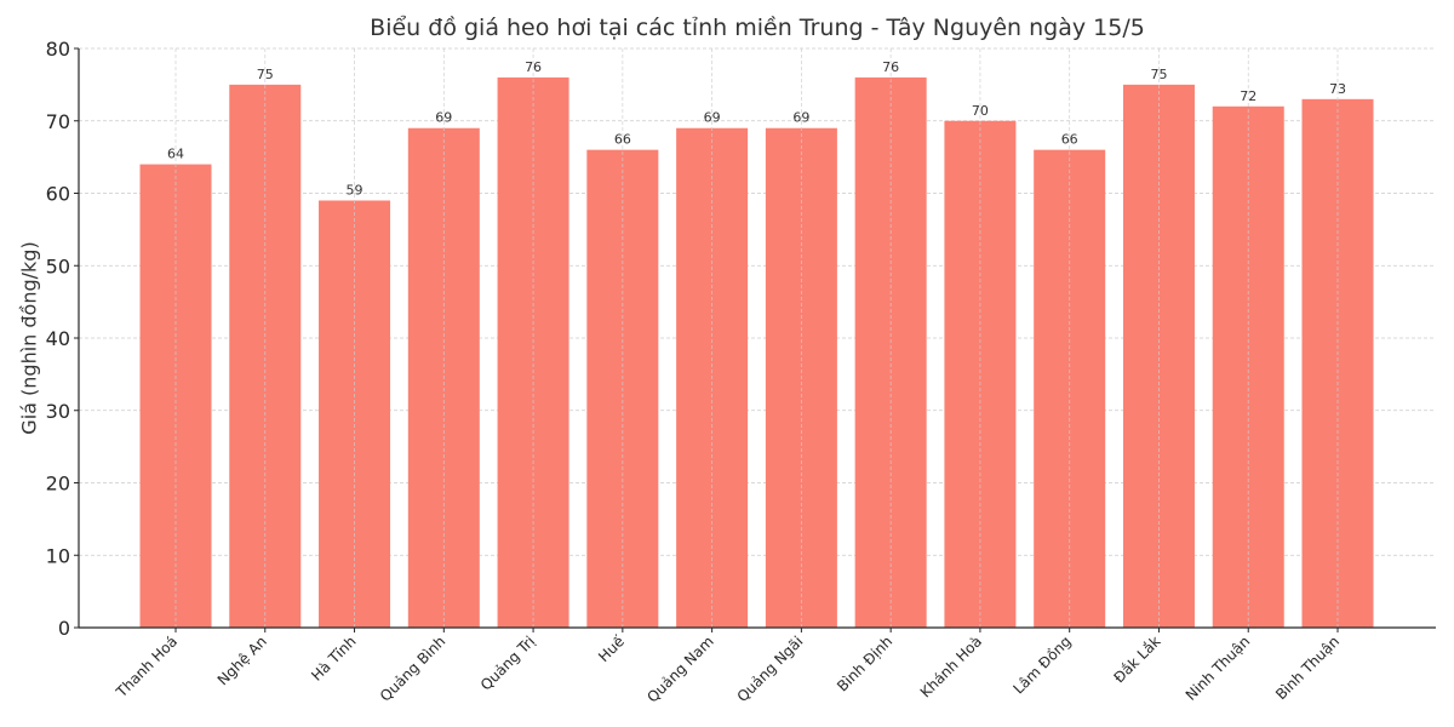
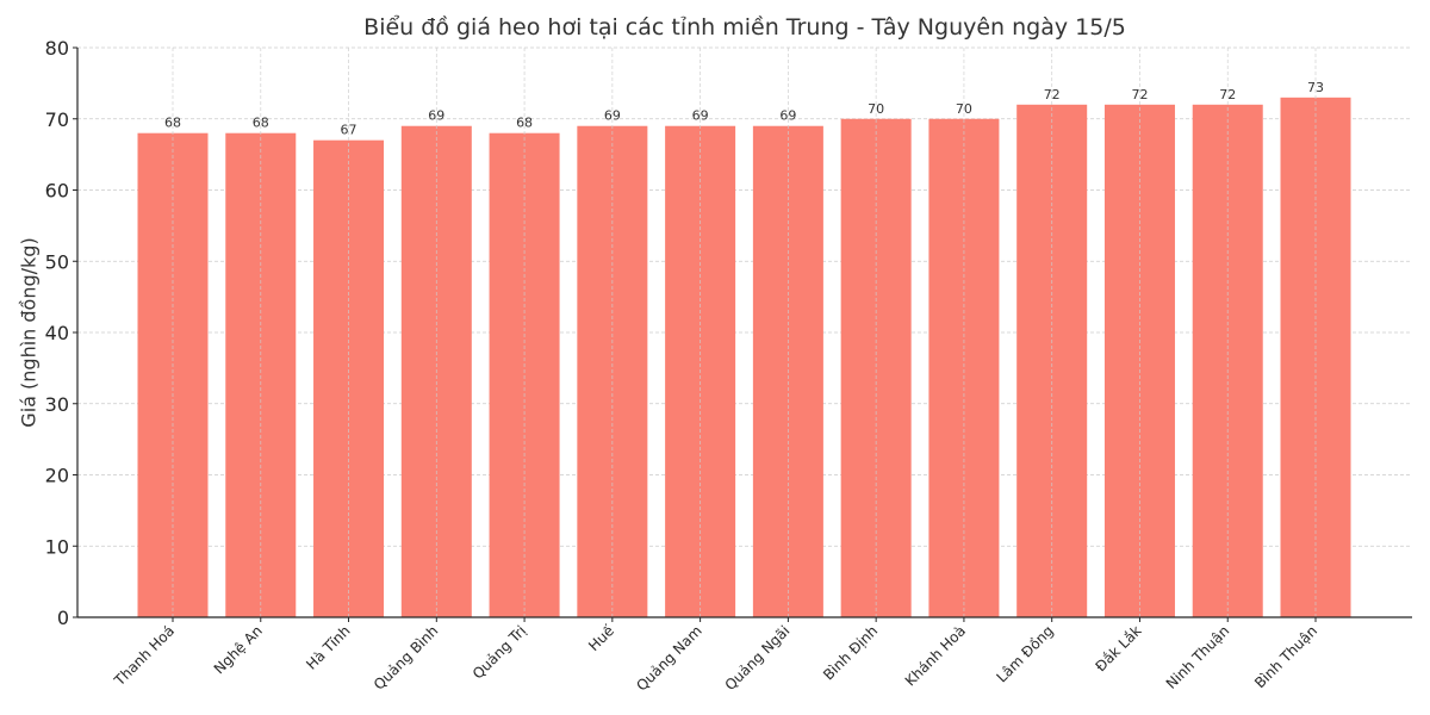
Thanh Hoá: 64 -> 68
Nghệ An: 75 -> 68
Hà Tĩnh: 59 -> 67
Quảng Trị: 76 -> 68
Huế: 66 -> 69
Bình Định: 76 -> 70
Lâm Đồng: 66 -> 72
Đắk Lắk: 75 -> 72
